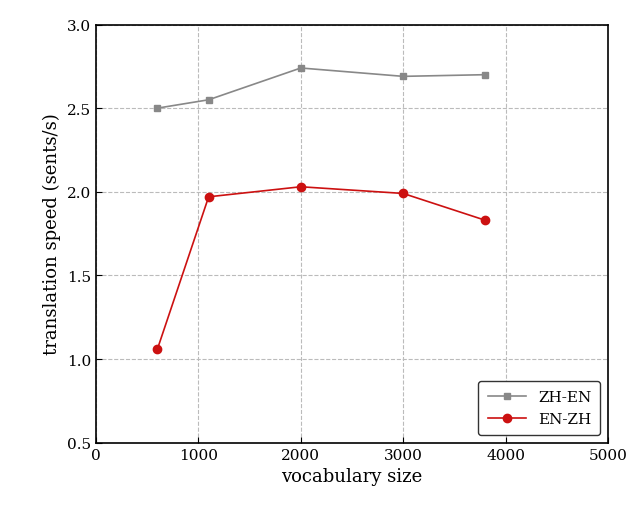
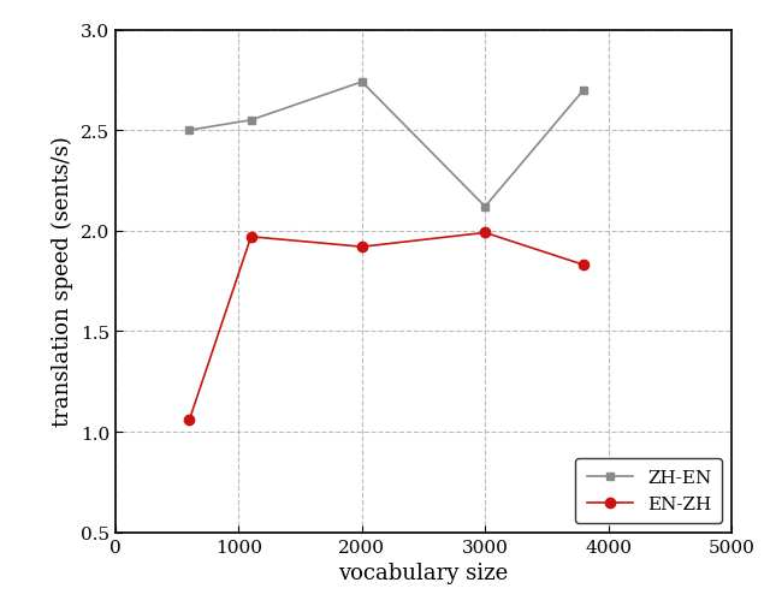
EN-ZH/2000: 2.03 -> 1.92
ZH-EN/3000: 2.69 -> 2.12
